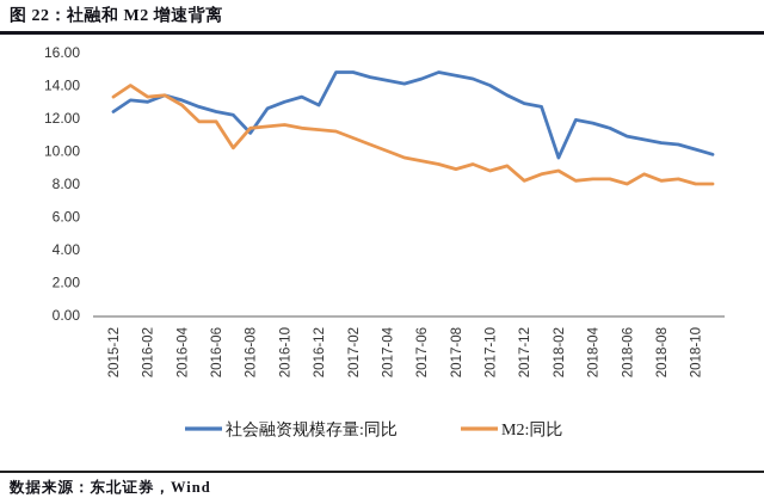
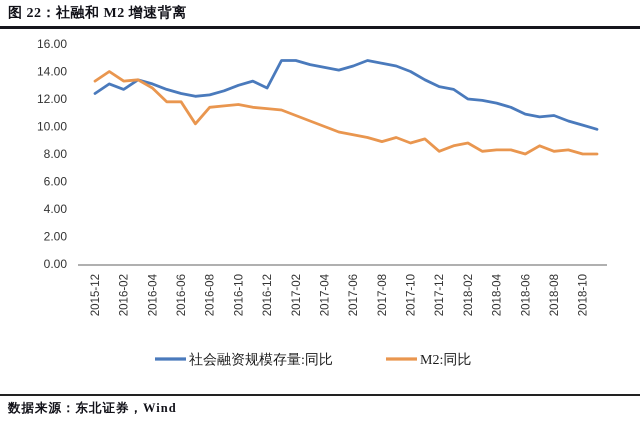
社会融资规模存量:同比/2016-02: 13.0 -> 12.7
社会融资规模存量:同比/2016-08: 11.1 -> 12.3
社会融资规模存量:同比/2018-02: 9.6 -> 12.0
社会融资规模存量:同比/2018-08: 10.5 -> 10.8
